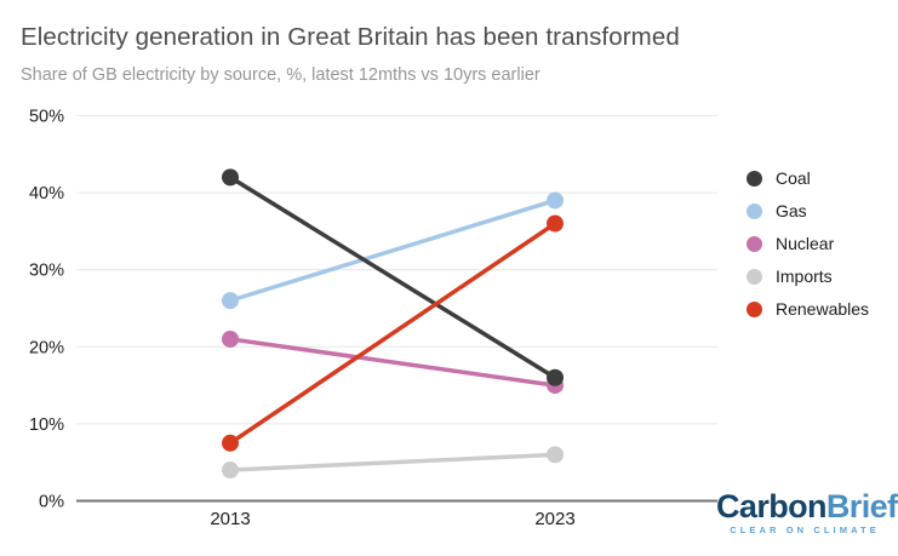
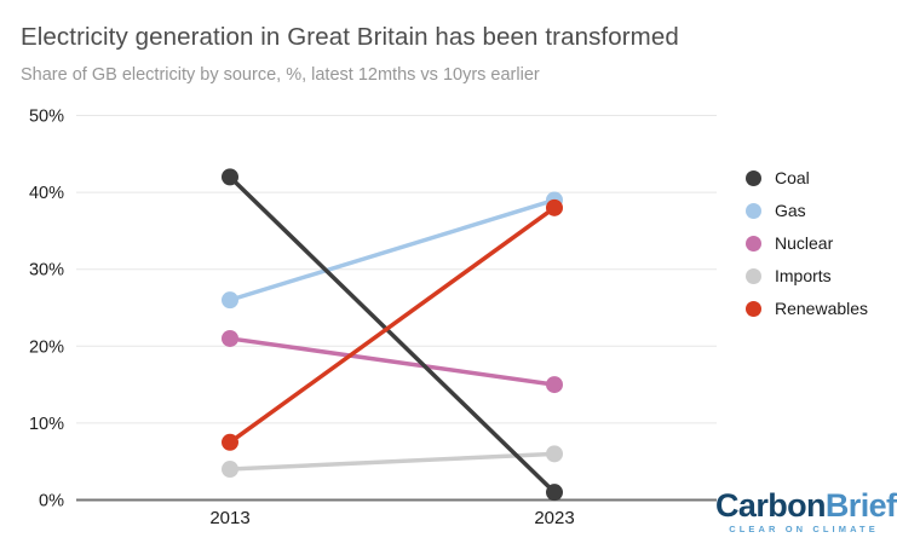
Coal/2023: 16% -> 1%
Renewables/2023: 36% -> 38%
